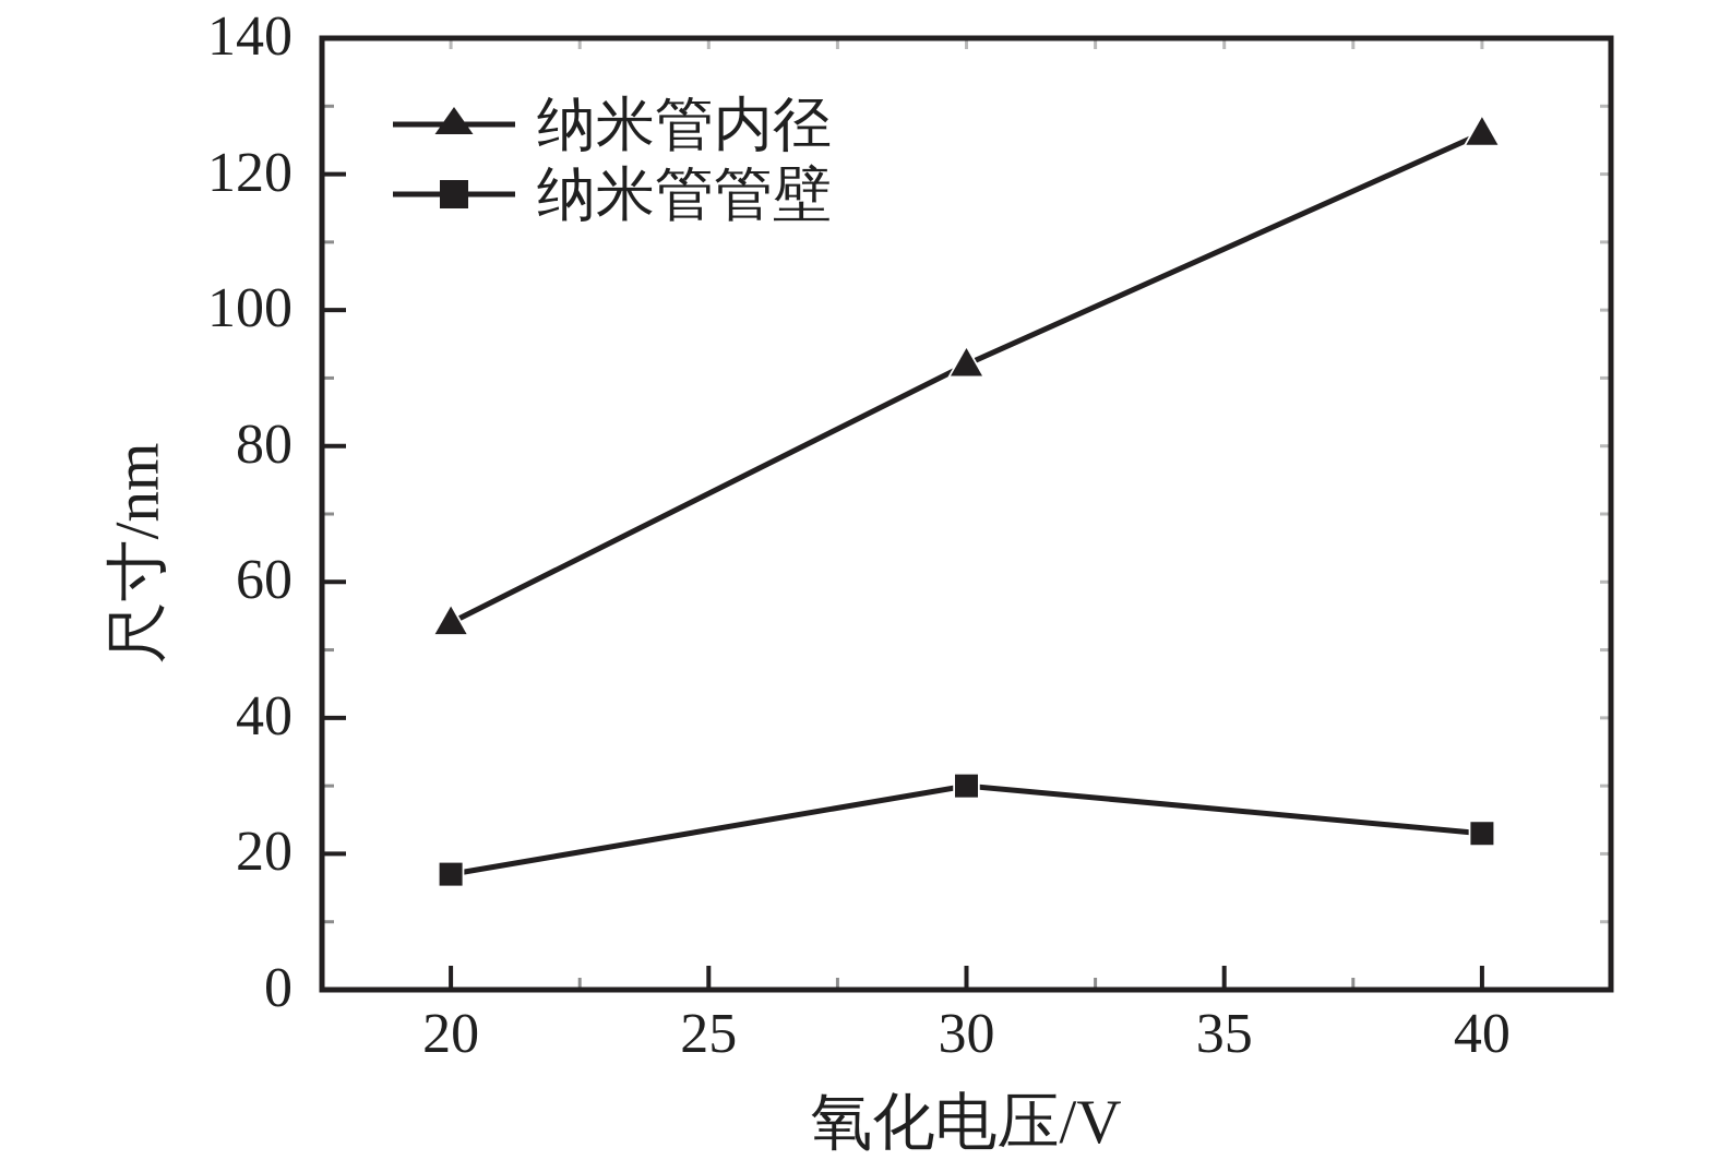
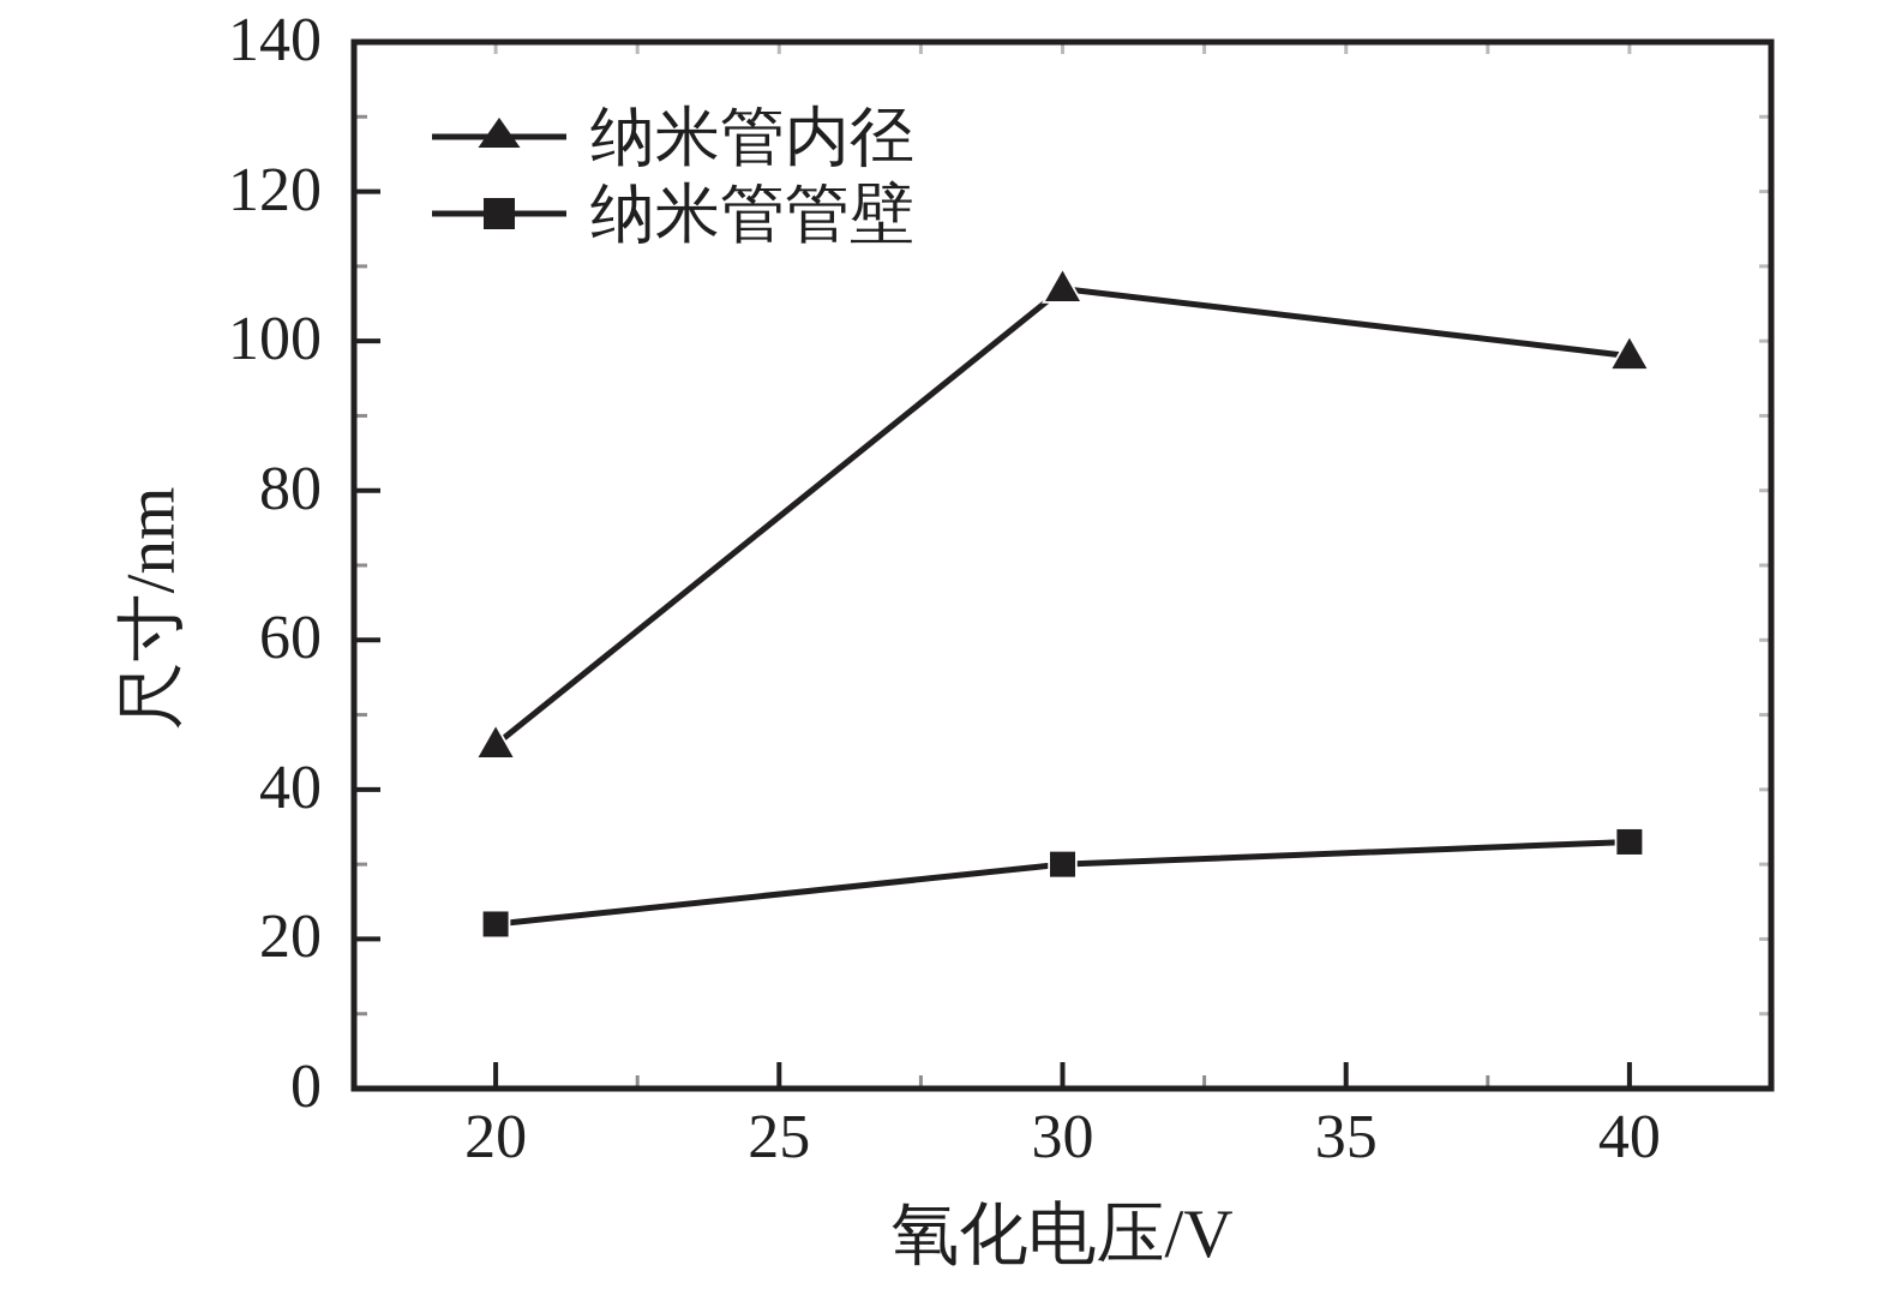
纳米管内径/20: 54 -> 46
纳米管管壁/20: 17 -> 22
纳米管内径/30: 92 -> 107
纳米管内径/40: 126 -> 98
纳米管管壁/40: 23 -> 33
